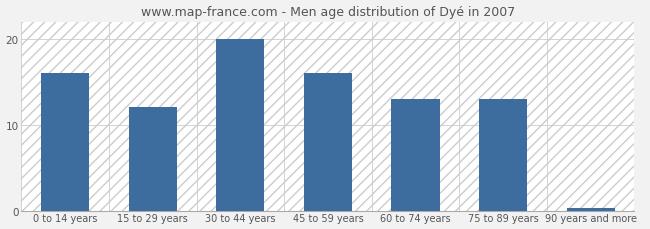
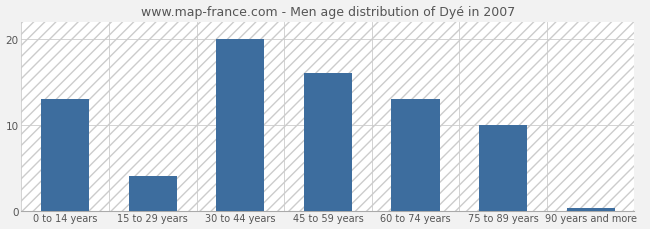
0 to 14 years: 16.0 -> 13.0
15 to 29 years: 12.0 -> 4.0
75 to 89 years: 13.0 -> 10.0
